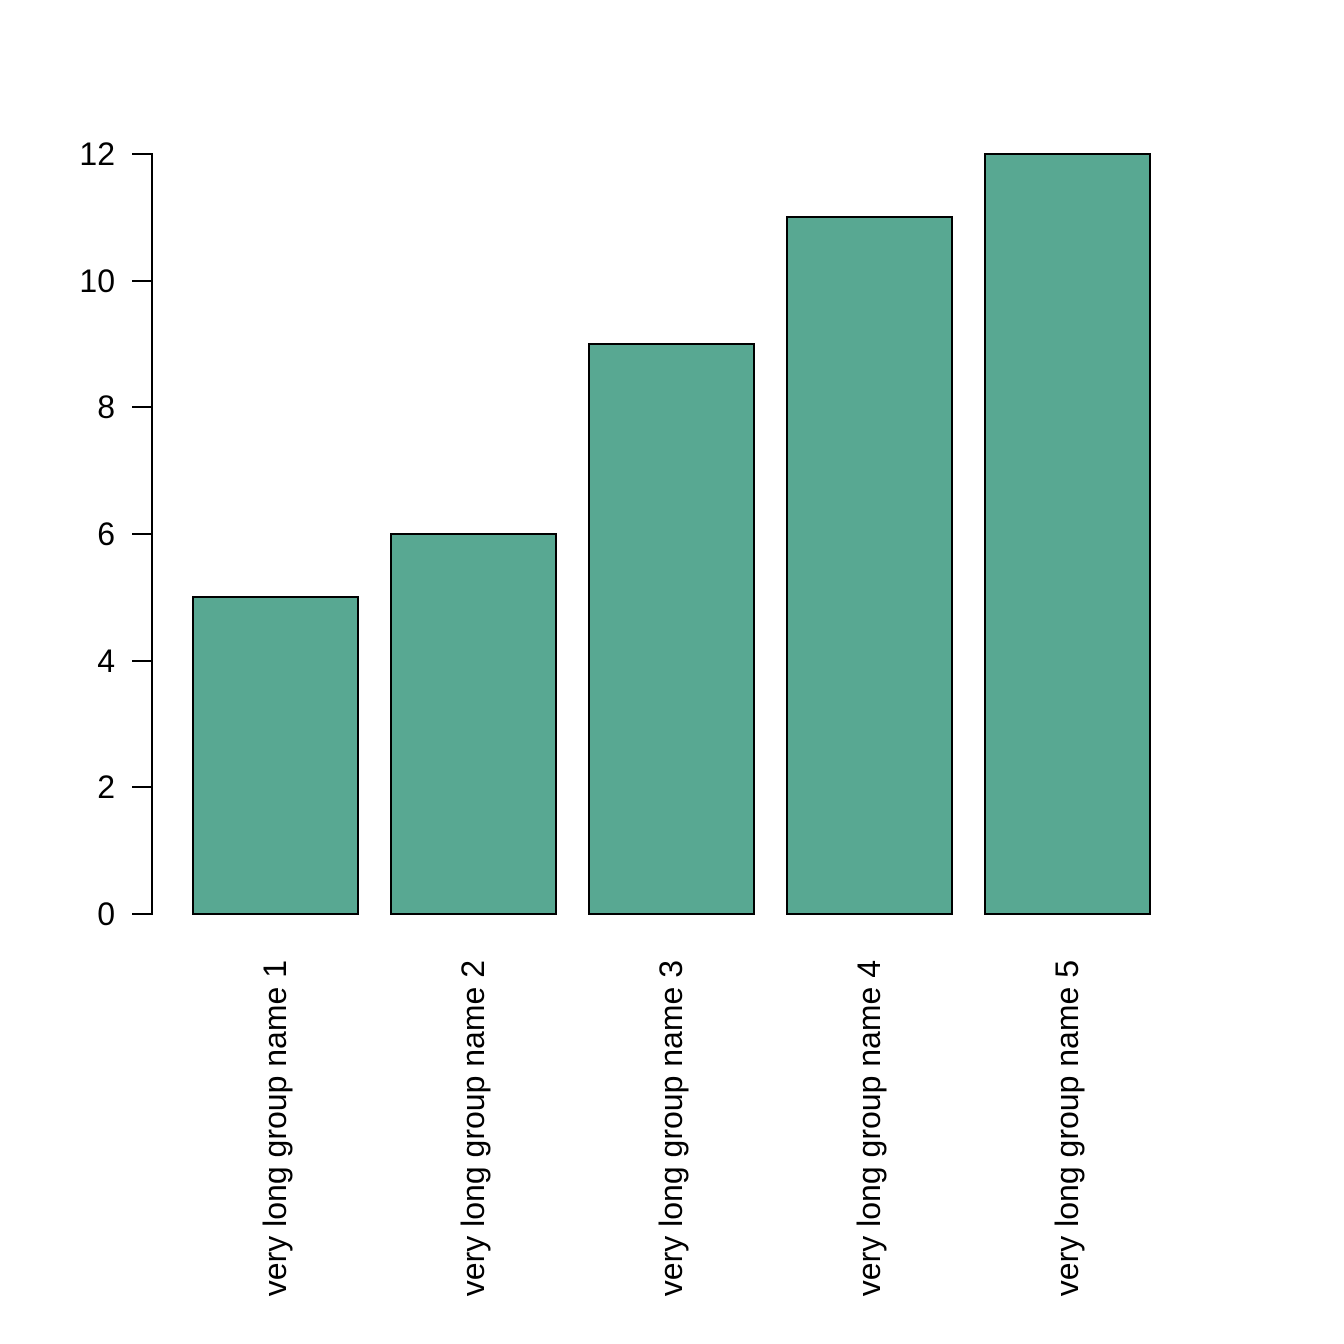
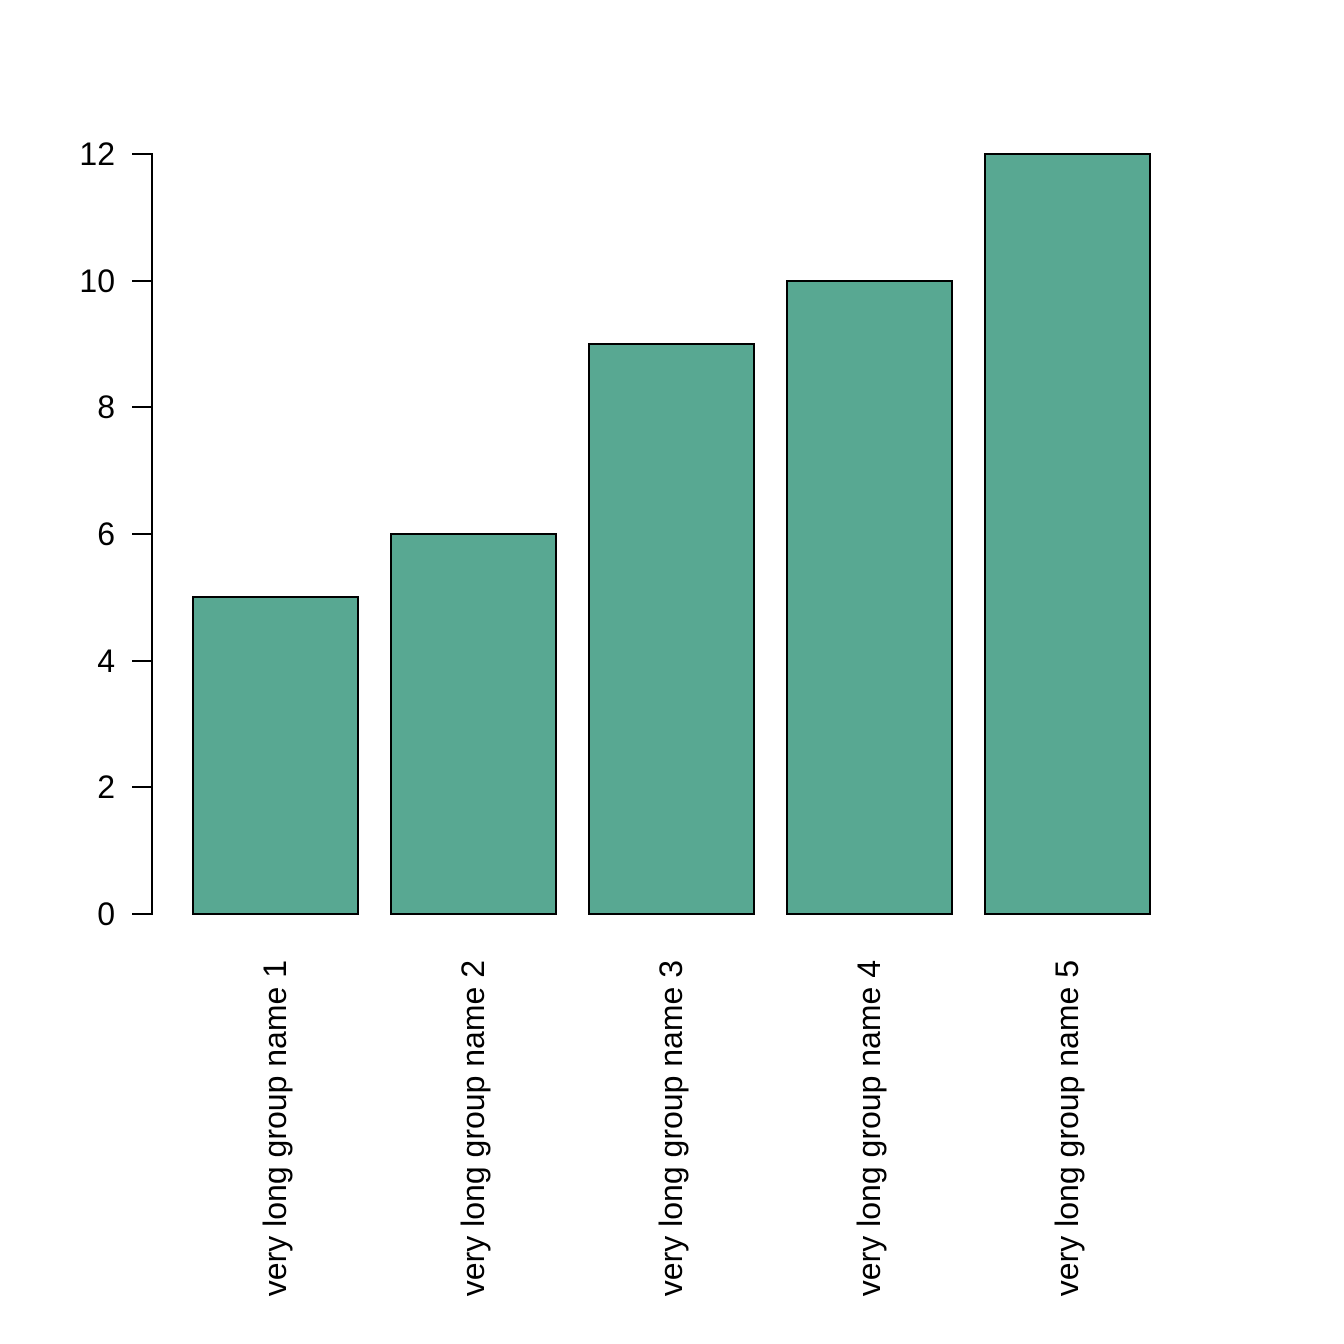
very long group name 4: 11 -> 10
